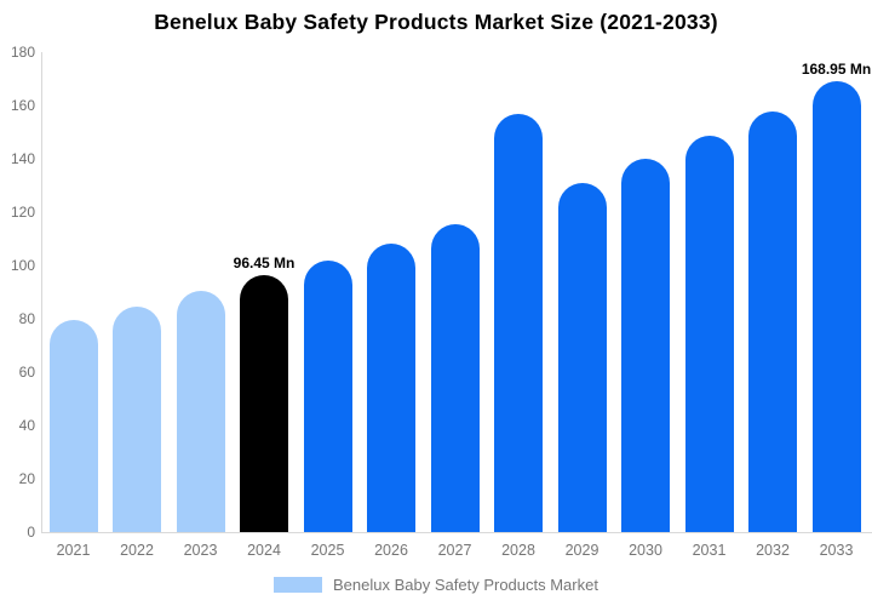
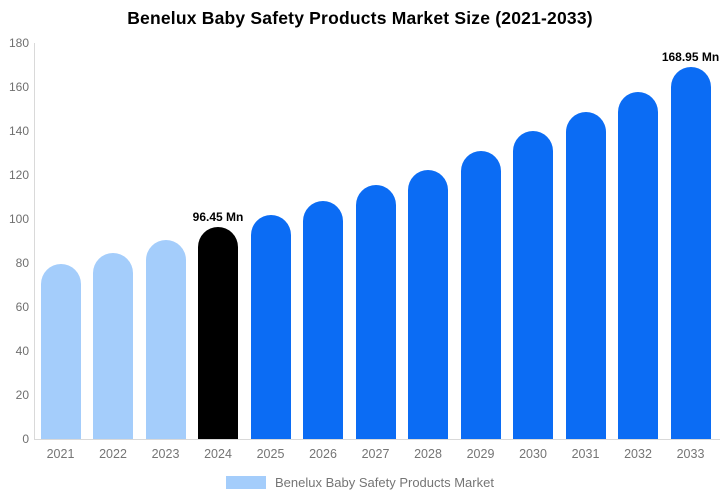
2028: 157 -> 122
